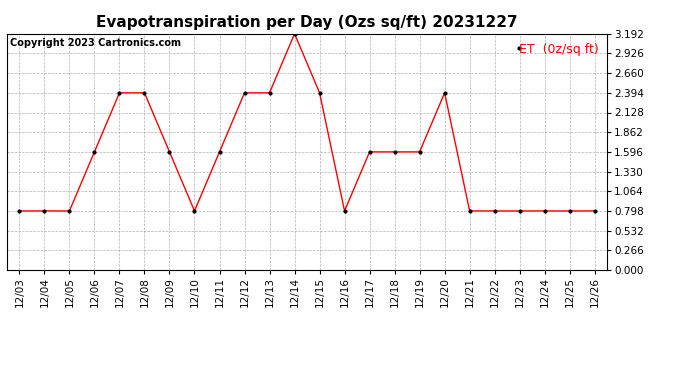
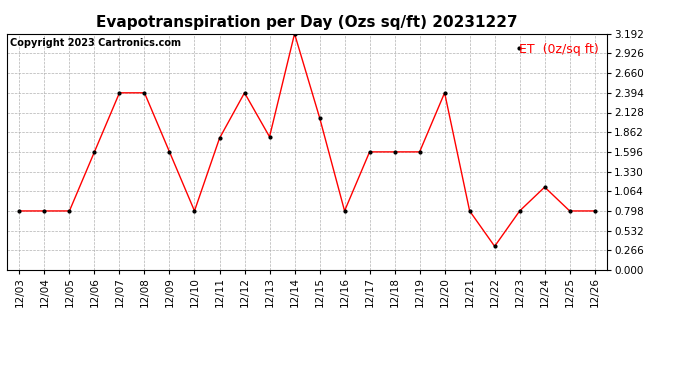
12/11: 1.60 -> 1.78
12/13: 2.39 -> 1.80
12/15: 2.39 -> 2.06
12/22: 0.80 -> 0.32
12/24: 0.80 -> 1.12
